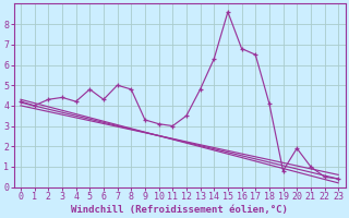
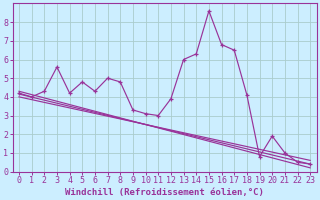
3: 4.4 -> 5.6
12: 3.5 -> 3.9
13: 4.8 -> 6.0
